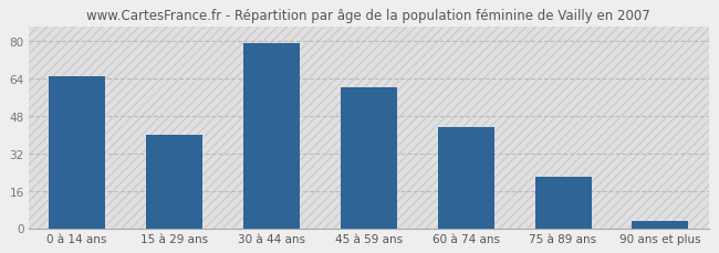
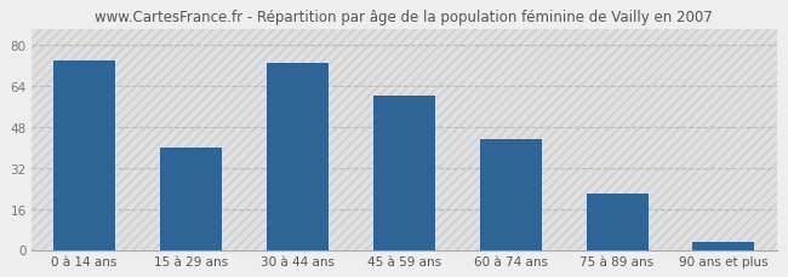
0 à 14 ans: 65 -> 74
30 à 44 ans: 79 -> 73
